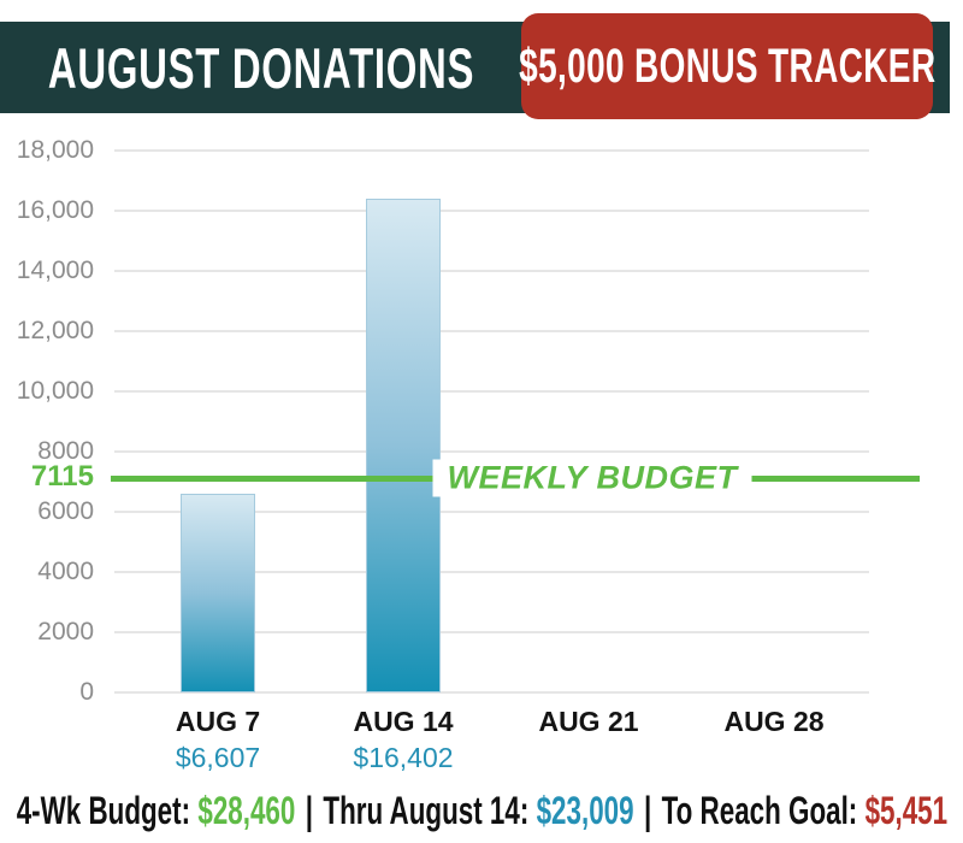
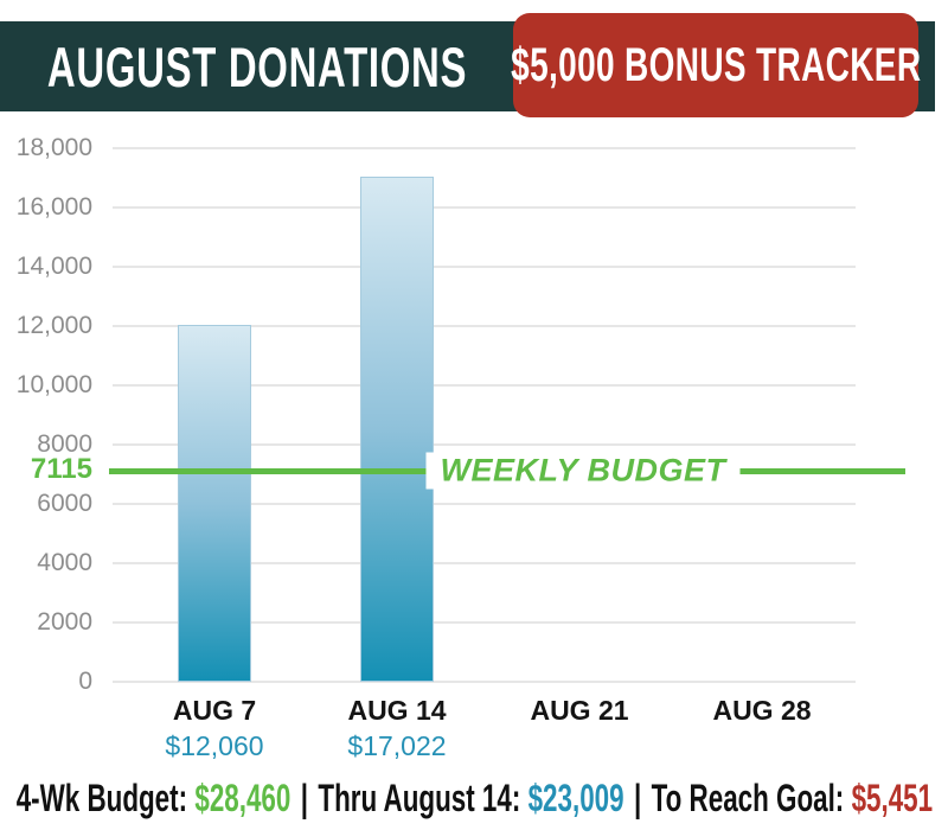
AUG 7: $6,607 -> $12,060
AUG 14: $16,402 -> $17,022
